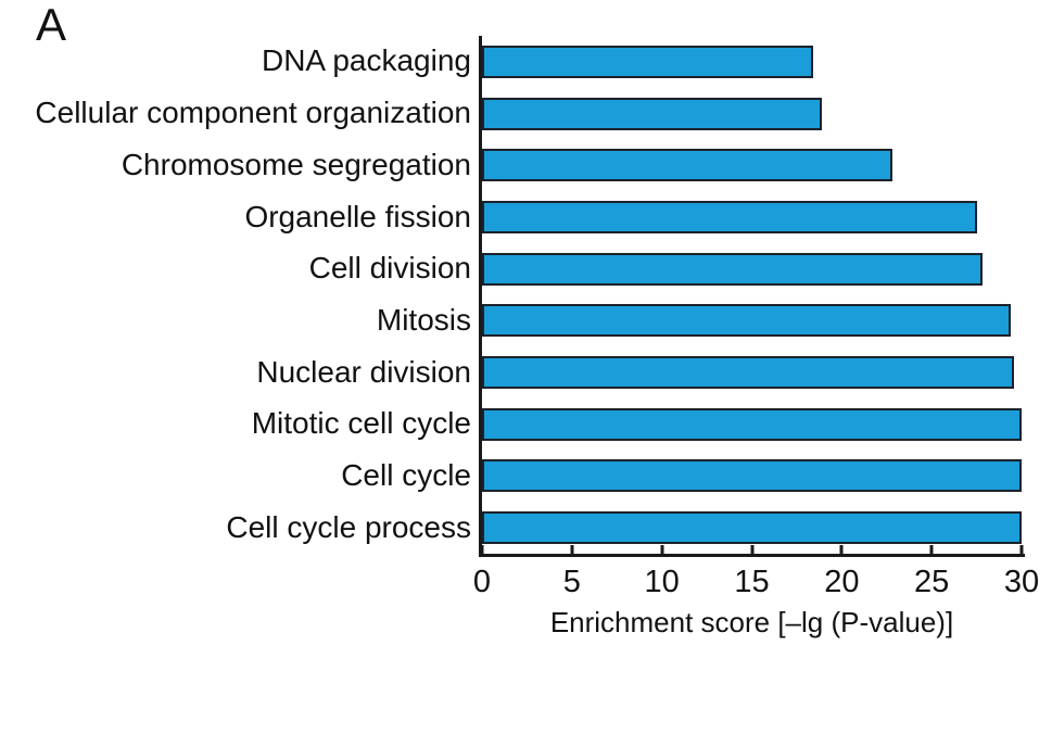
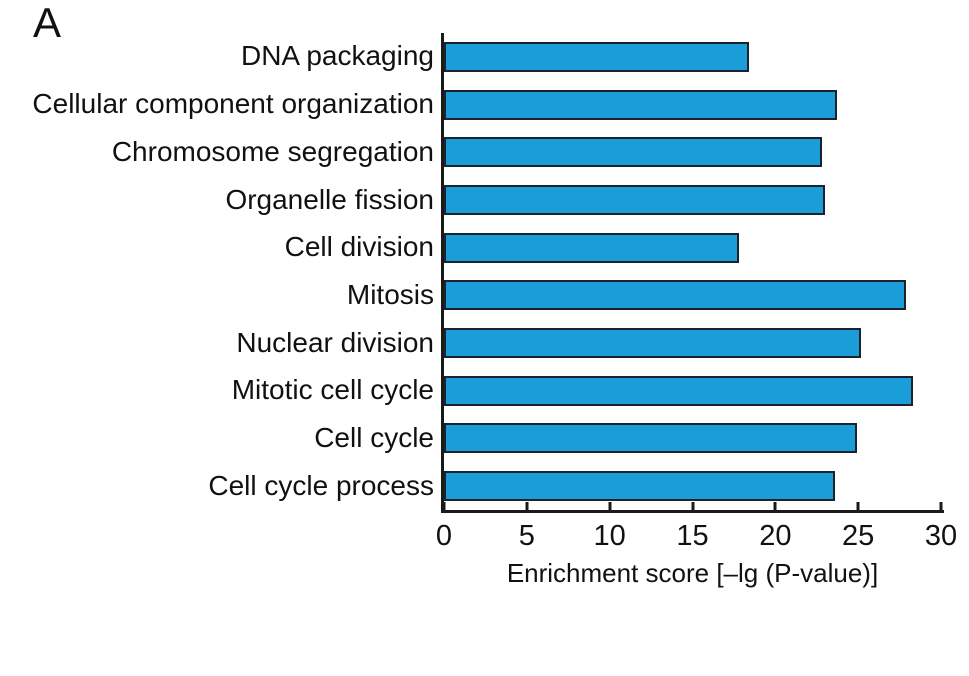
Cellular component organization: 18.9 -> 23.7
Organelle fission: 27.5 -> 23.0
Cell division: 27.8 -> 17.8
Mitosis: 29.4 -> 27.9
Nuclear division: 29.6 -> 25.2
Mitotic cell cycle: 30.0 -> 28.3
Cell cycle: 30.0 -> 24.9
Cell cycle process: 30.0 -> 23.6
